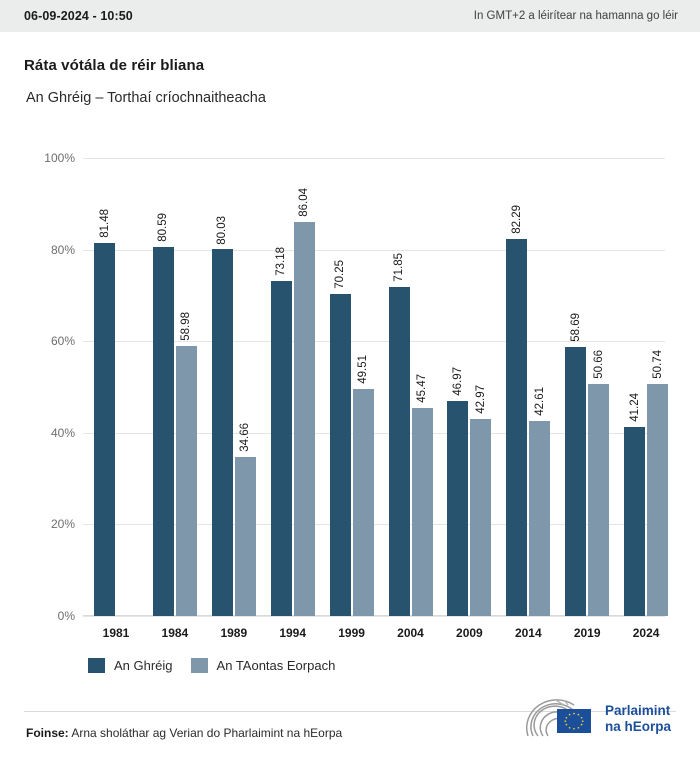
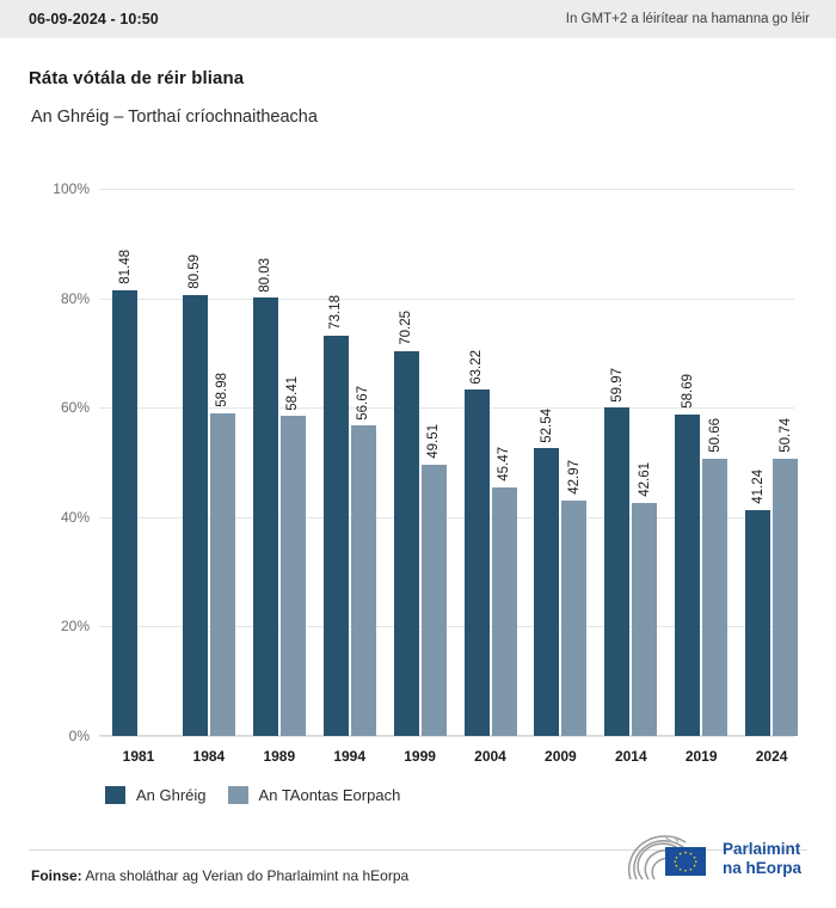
An TAontas Eorpach/1989: 34.66 -> 58.41
An TAontas Eorpach/1994: 86.04 -> 56.67
An Ghréig/2004: 71.85 -> 63.22
An Ghréig/2009: 46.97 -> 52.54
An Ghréig/2014: 82.29 -> 59.97
